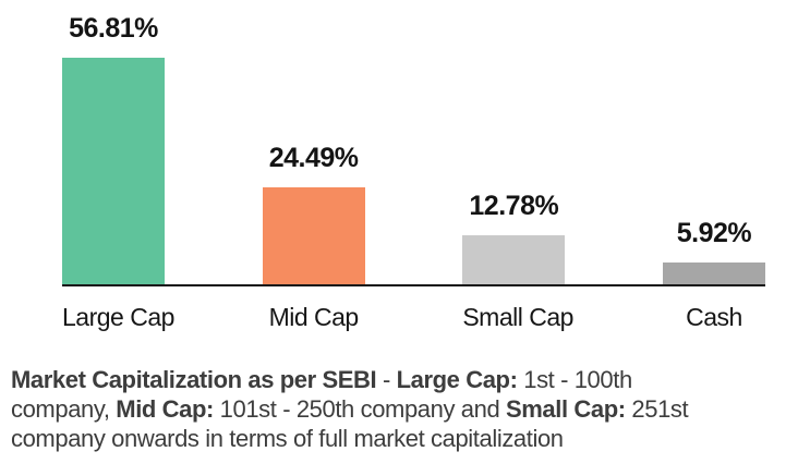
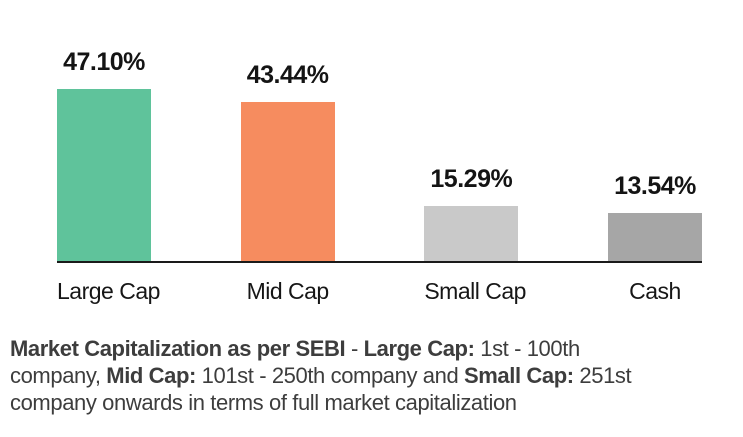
Large Cap: 56.81% -> 47.10%
Mid Cap: 24.49% -> 43.44%
Small Cap: 12.78% -> 15.29%
Cash: 5.92% -> 13.54%
